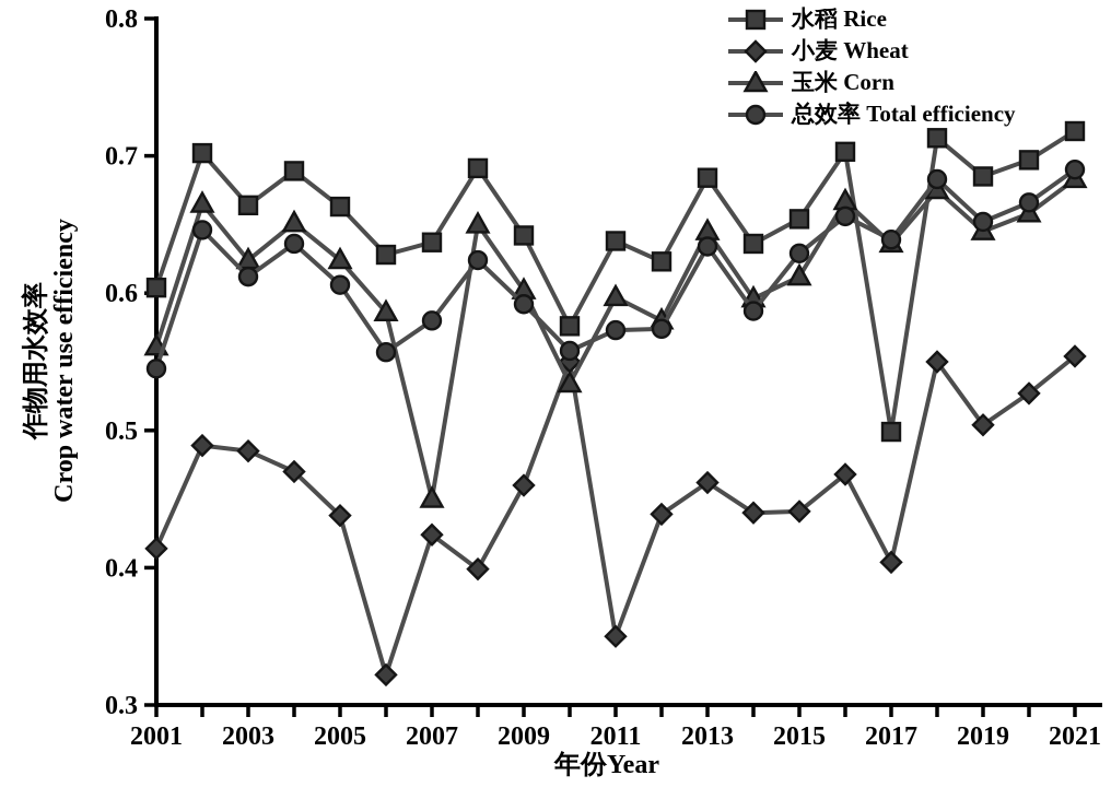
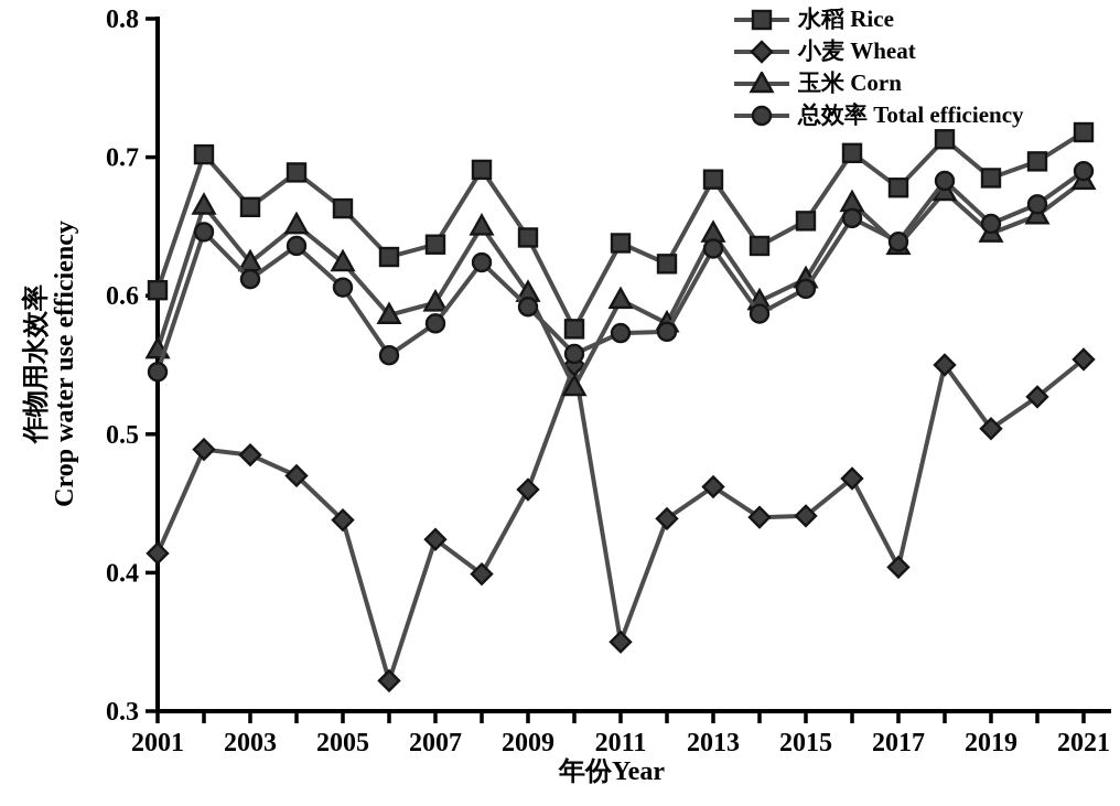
玉米 Corn/2007: 0.450 -> 0.595
总效率 Total efficiency/2015: 0.629 -> 0.605
水稻 Rice/2017: 0.499 -> 0.678
